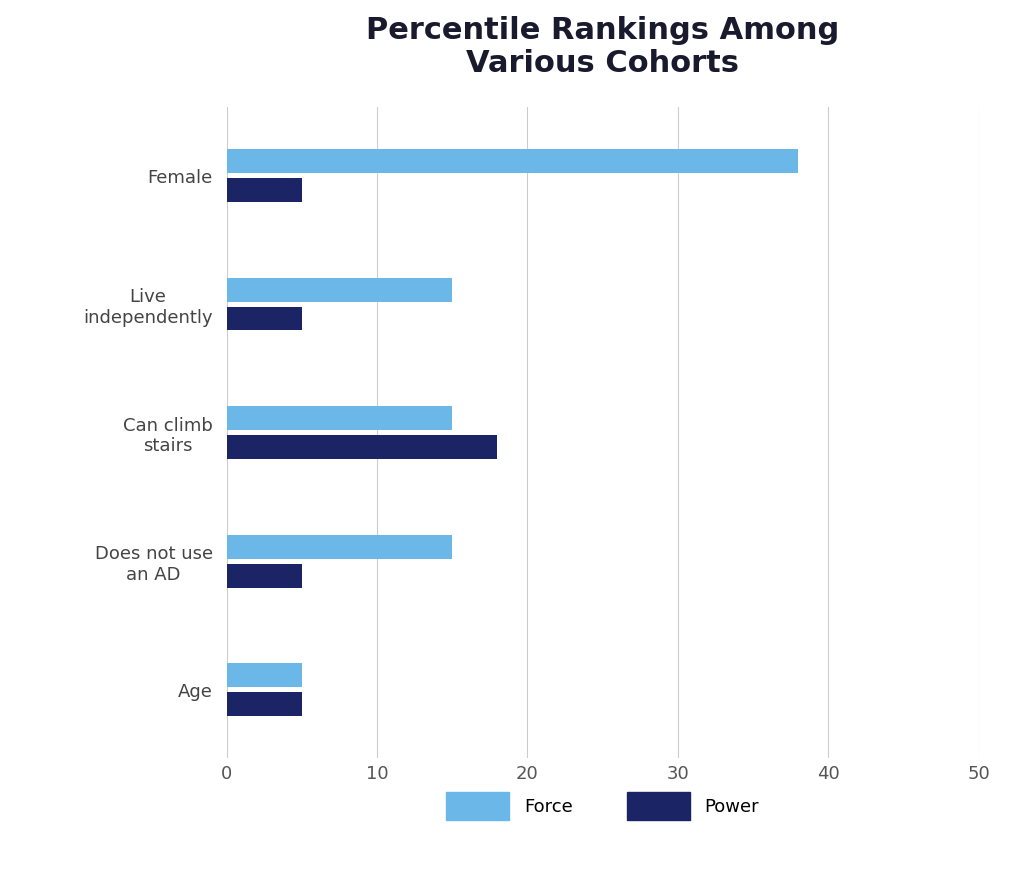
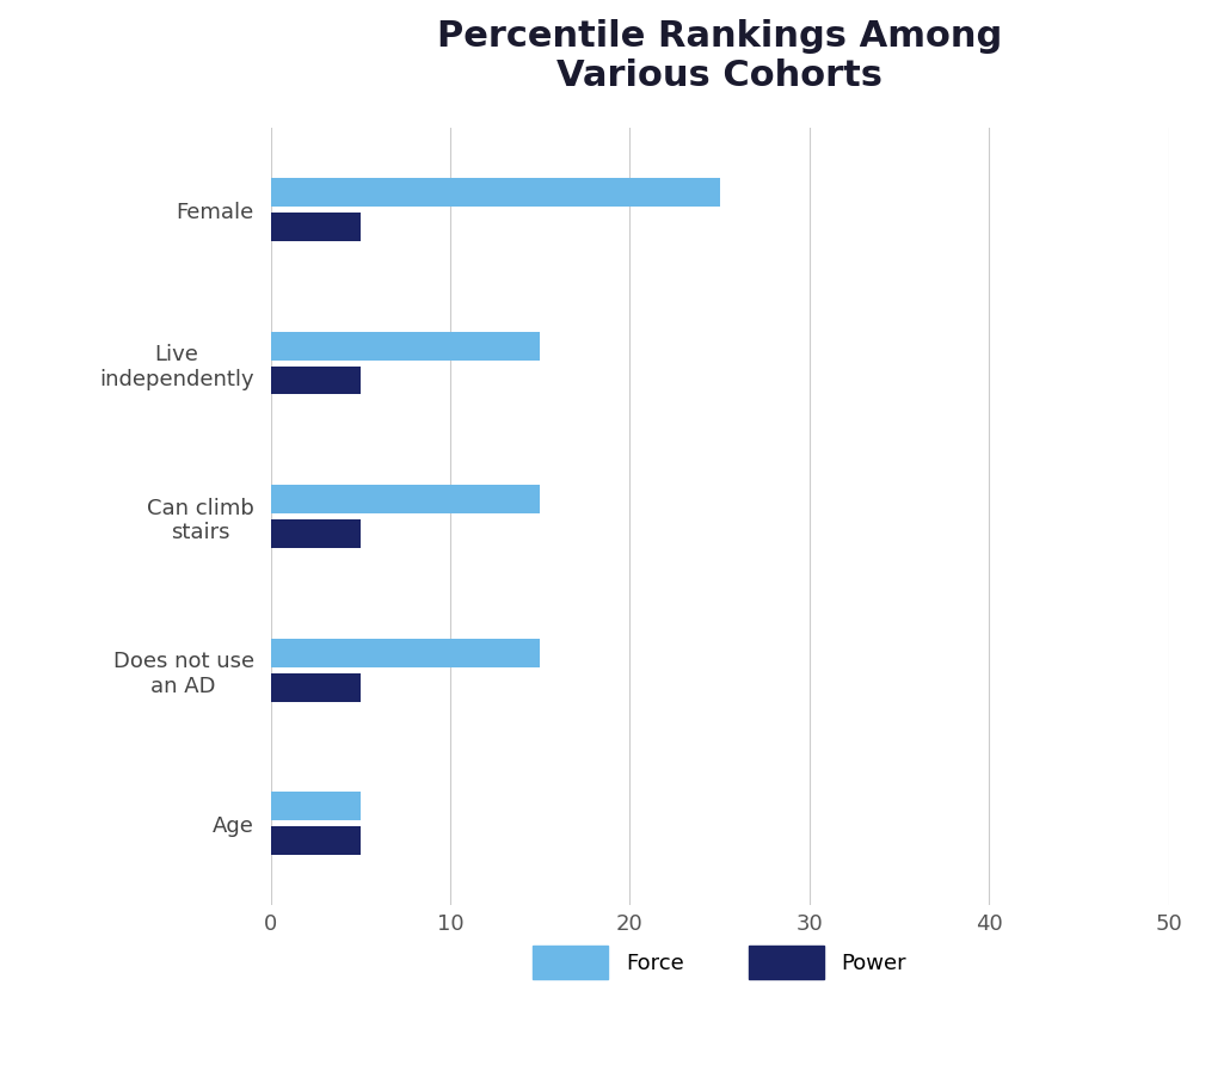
Force/Female: 38 -> 25
Power/Can climb stairs: 18 -> 5
